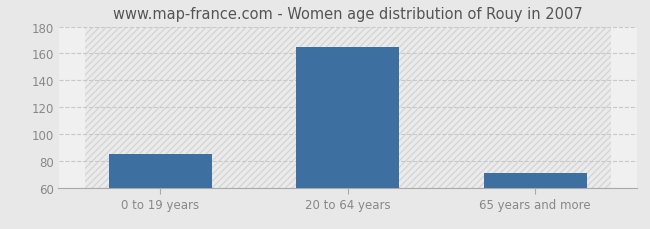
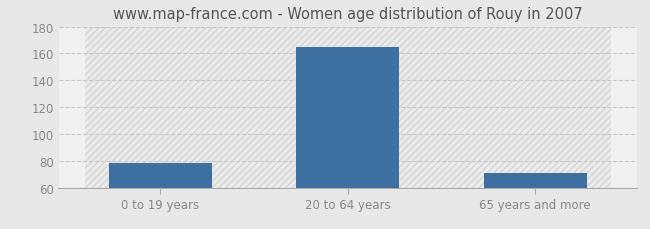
0 to 19 years: 85 -> 78
